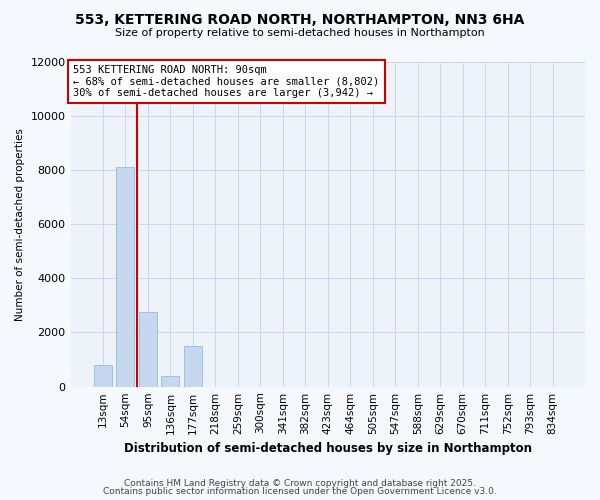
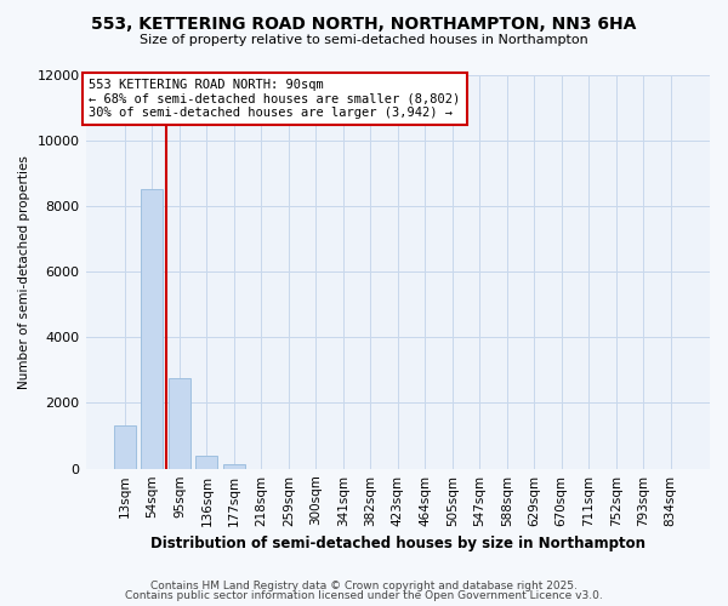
13sqm: 800 -> 1300
54sqm: 8100 -> 8500
177sqm: 1500 -> 130
